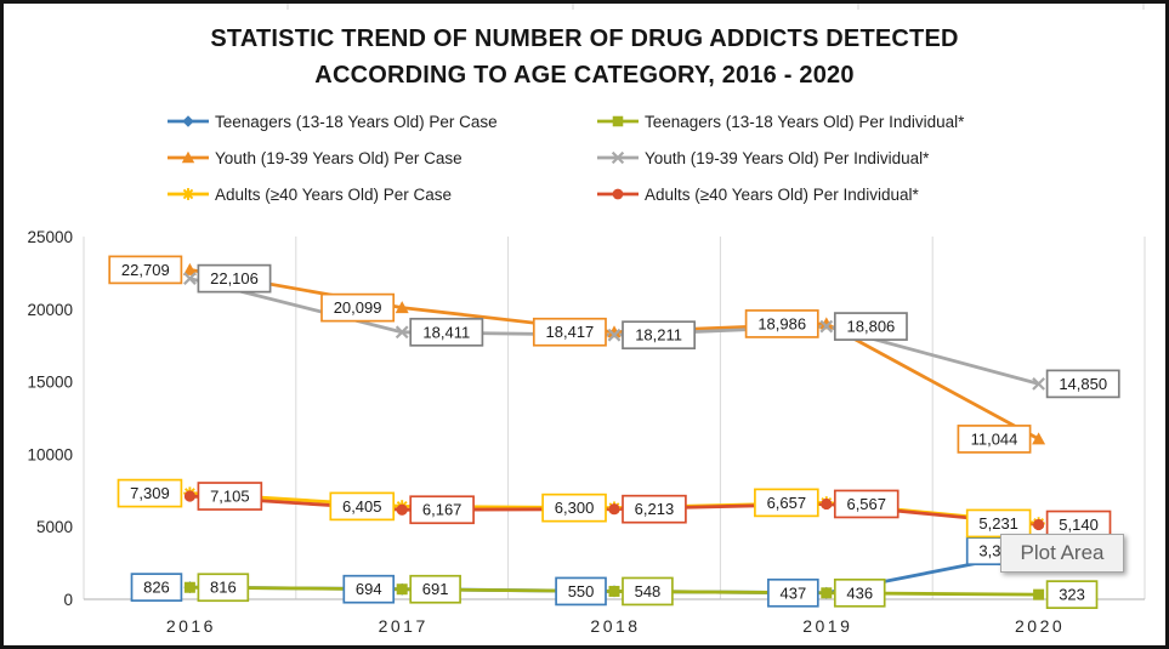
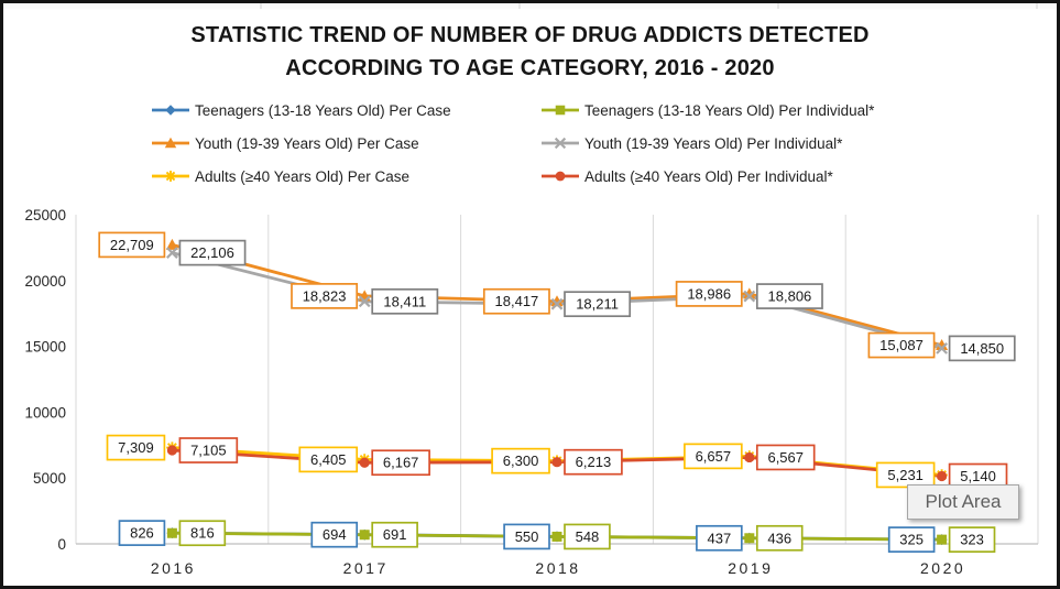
Youth (19-39 Years Old) Per Case/2017: 20,099 -> 18,823
Teenagers (13-18 Years Old) Per Case/2020: 3,328 -> 325
Youth (19-39 Years Old) Per Case/2020: 11,044 -> 15,087
